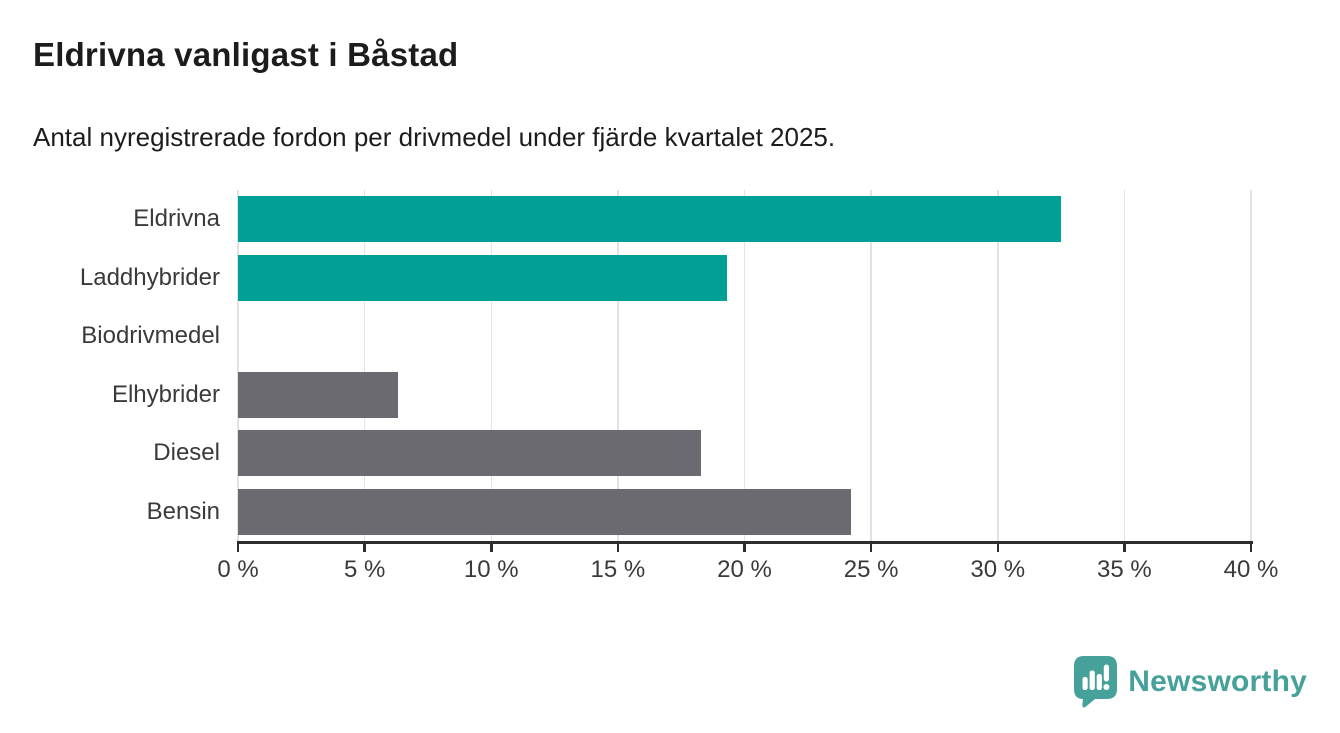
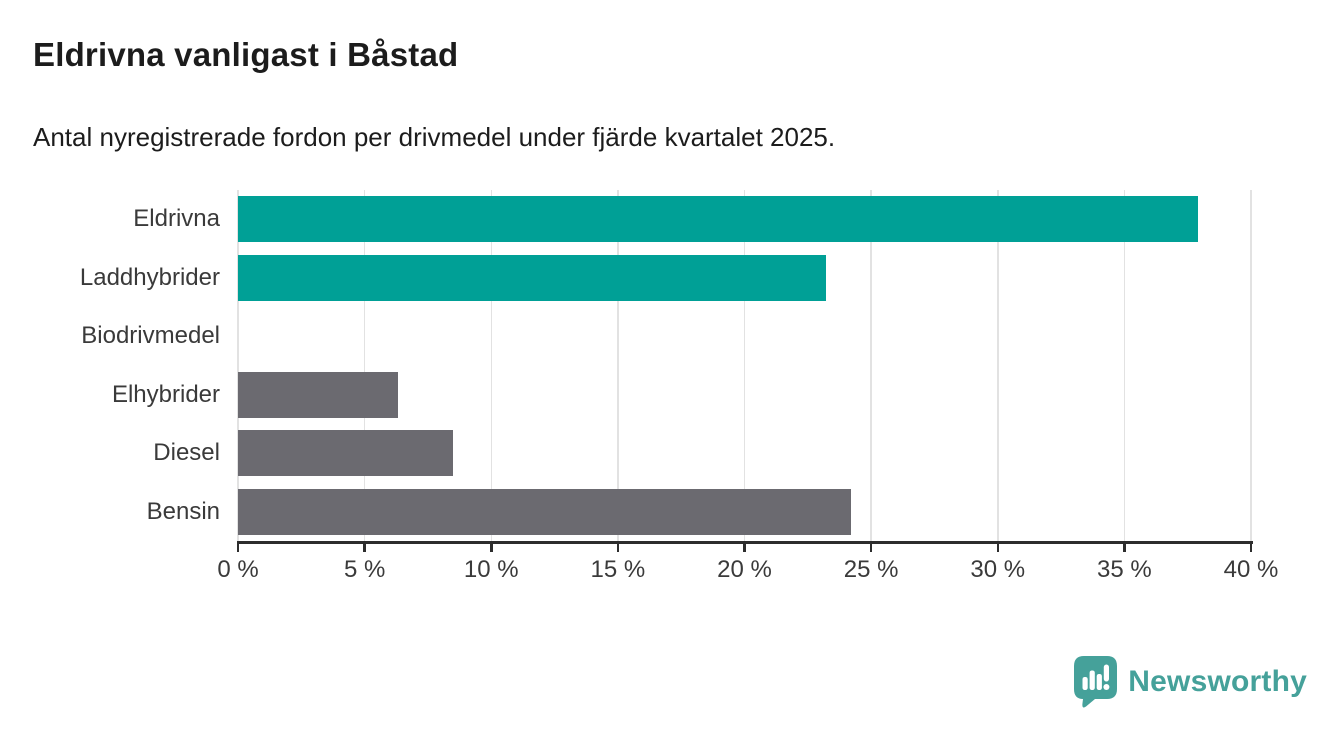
Eldrivna: 32.5% -> 37.9%
Laddhybrider: 19.3% -> 23.2%
Diesel: 18.3% -> 8.5%
